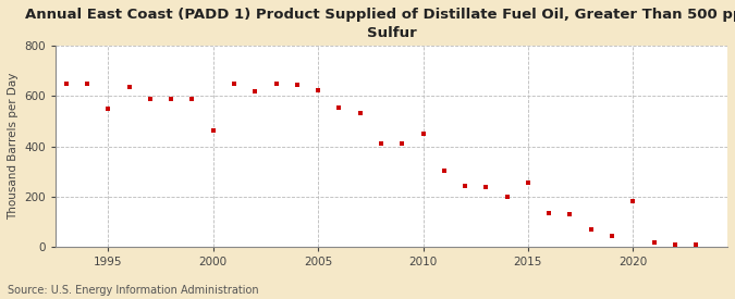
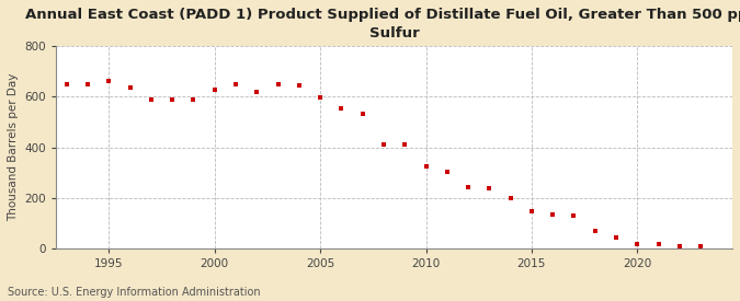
1995: 550 -> 663
2000: 465 -> 627
2005: 625 -> 597
2010: 450 -> 324
2015: 255 -> 147
2020: 180 -> 18
